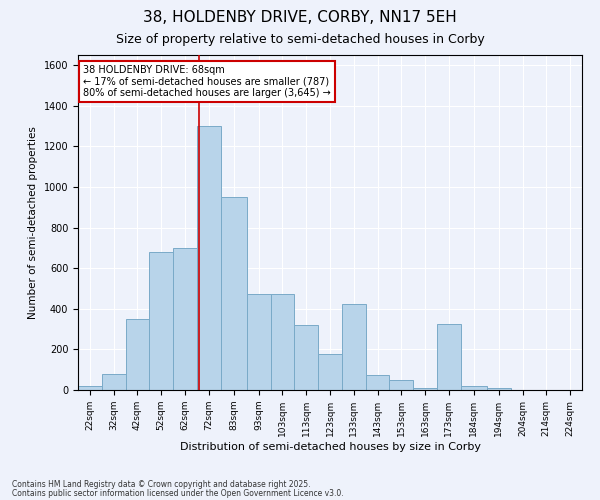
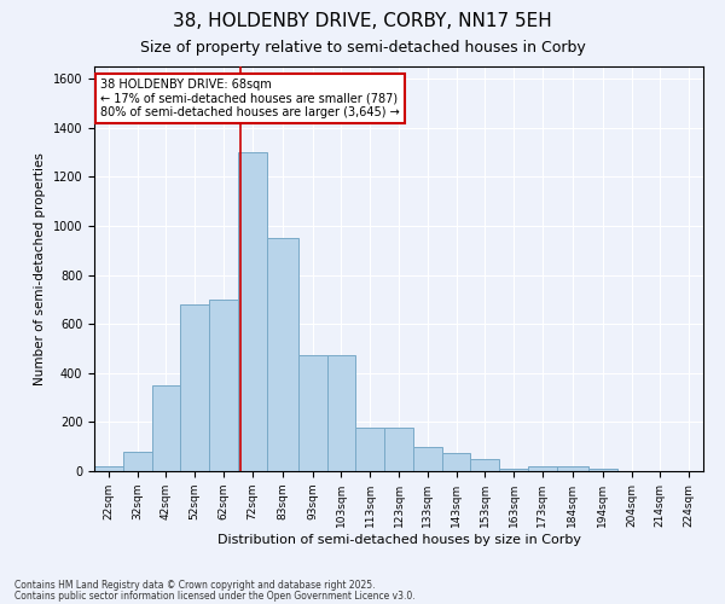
113sqm: 320 -> 175
133sqm: 425 -> 100
173sqm: 325 -> 20
